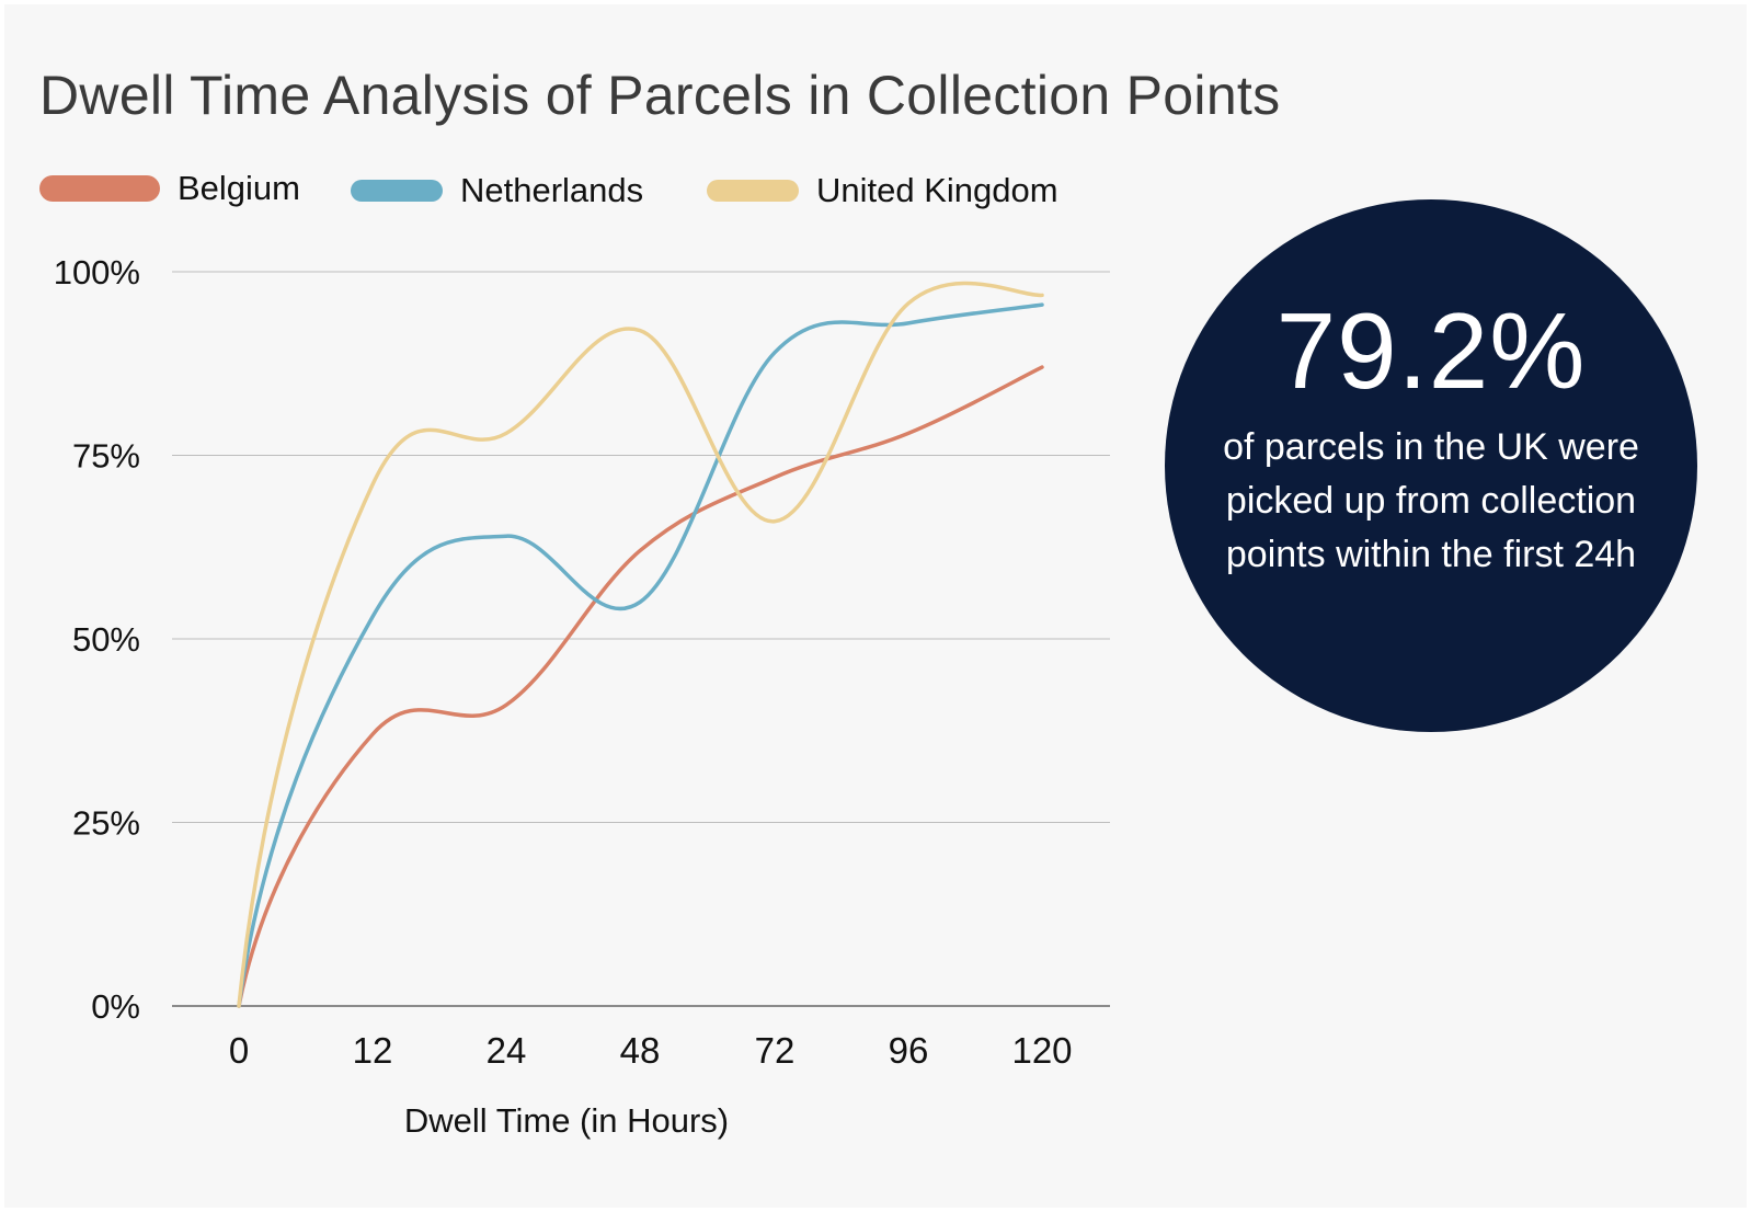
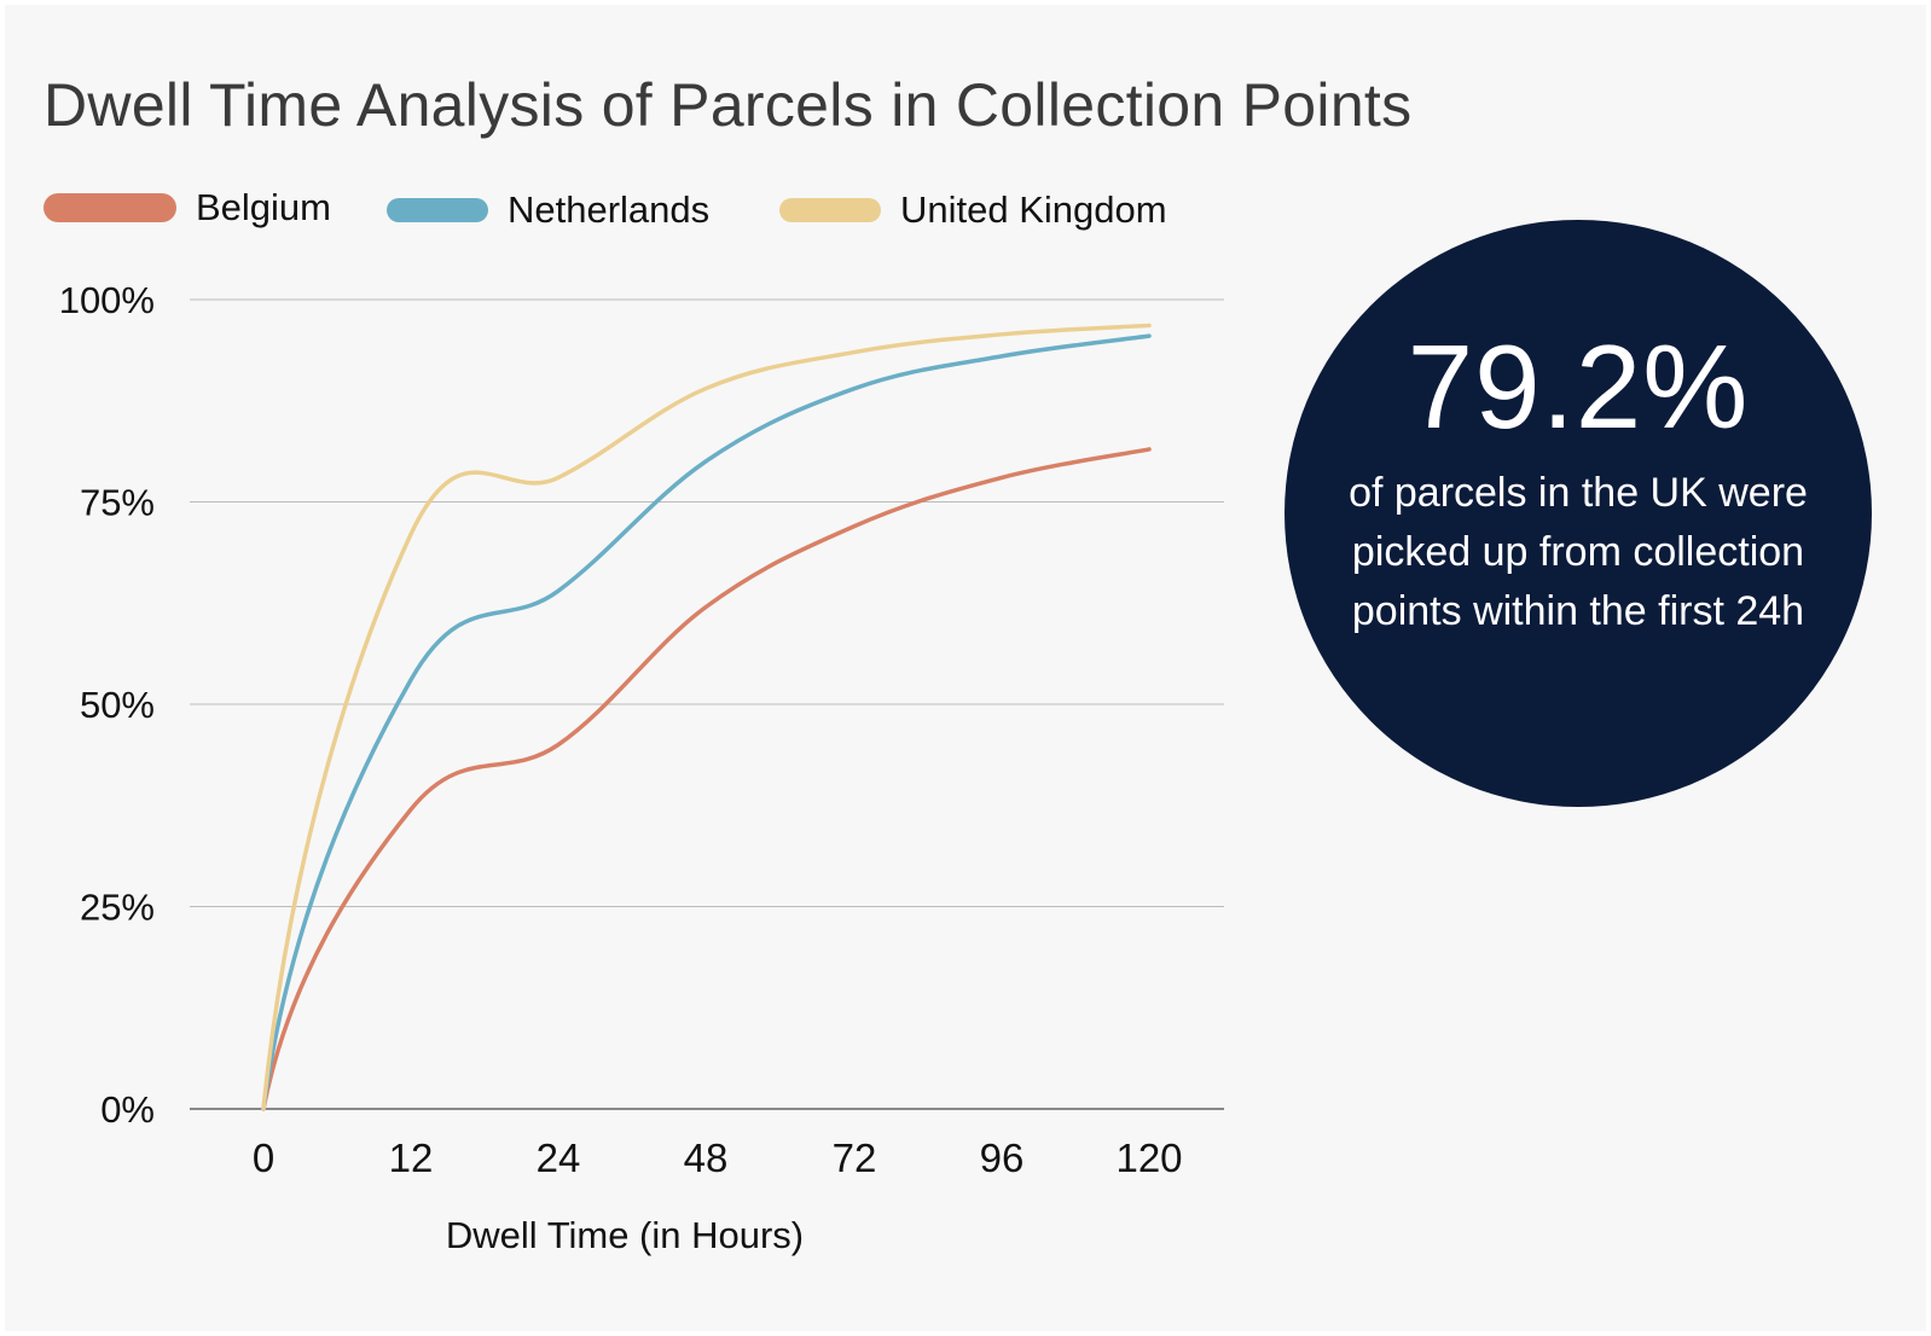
Belgium/24: 41% -> 45%
Netherlands/48: 55% -> 80%
United Kingdom/48: 92% -> 89%
United Kingdom/72: 66% -> 94%
Belgium/120: 87% -> 82%
